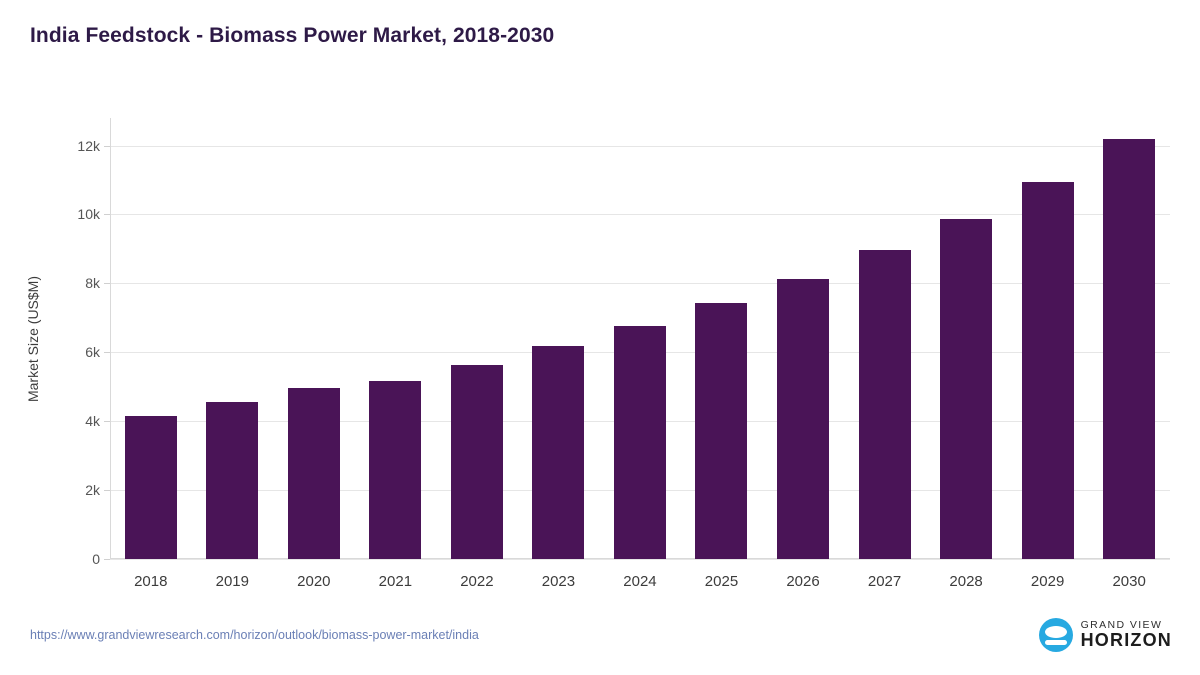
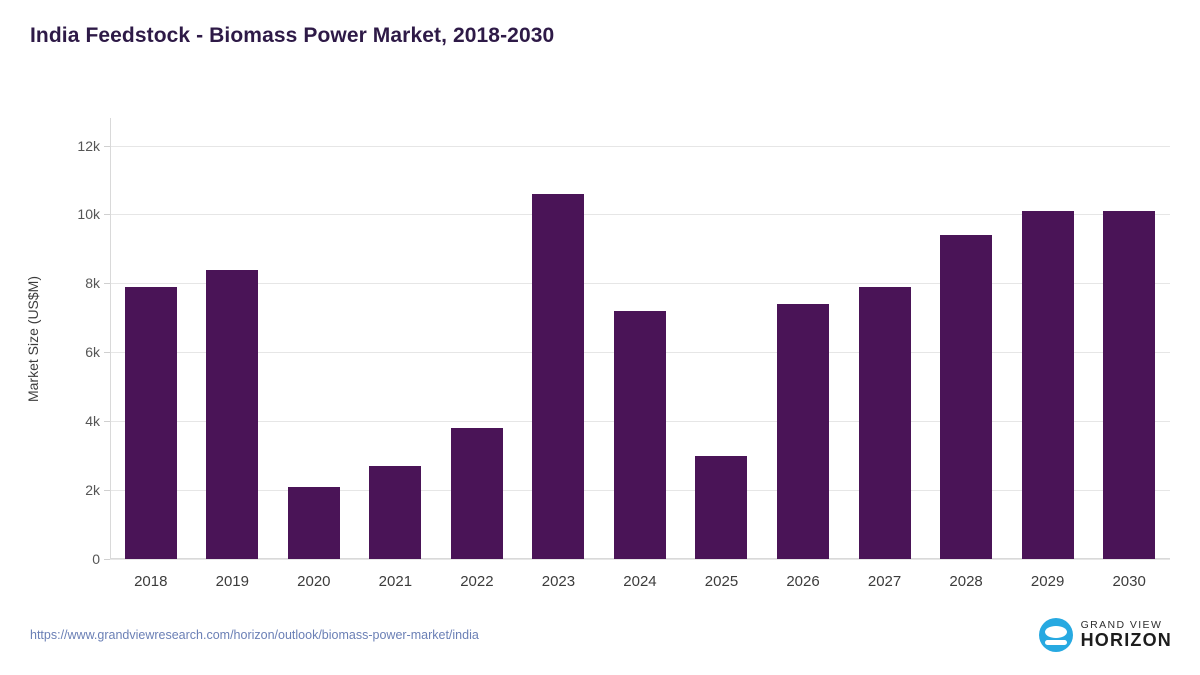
2018: 4.2k -> 7.9k
2019: 4.6k -> 8.4k
2020: 5.0k -> 2.1k
2021: 5.2k -> 2.7k
2022: 5.6k -> 3.8k
2023: 6.2k -> 10.6k
2024: 6.8k -> 7.2k
2025: 7.4k -> 3.0k
2026: 8.1k -> 7.4k
2027: 9.0k -> 7.9k
2028: 9.9k -> 9.4k
2029: 11.0k -> 10.1k
2030: 12.2k -> 10.1k
